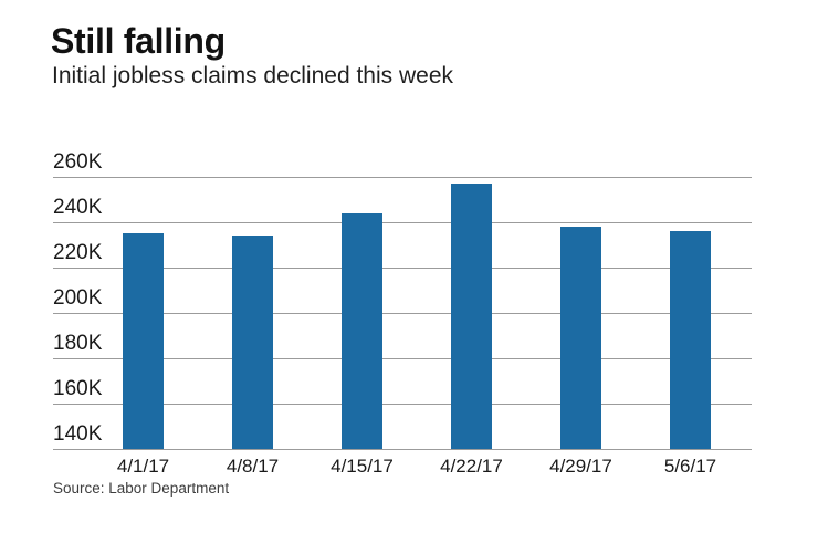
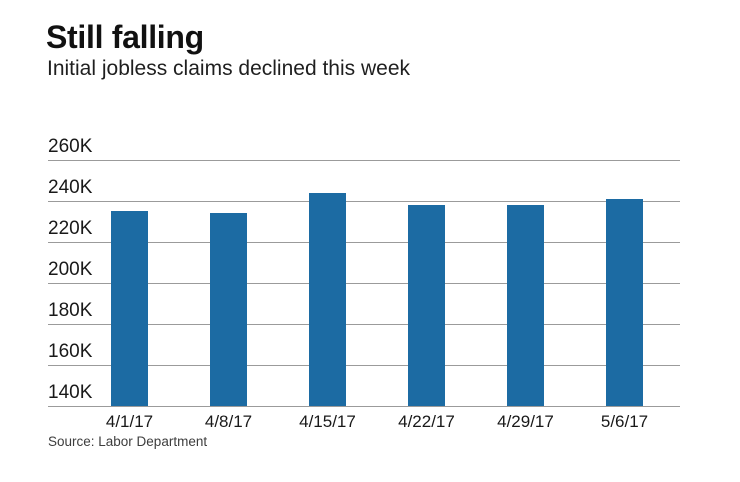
4/22/17: 257K -> 238K
5/6/17: 236K -> 241K
